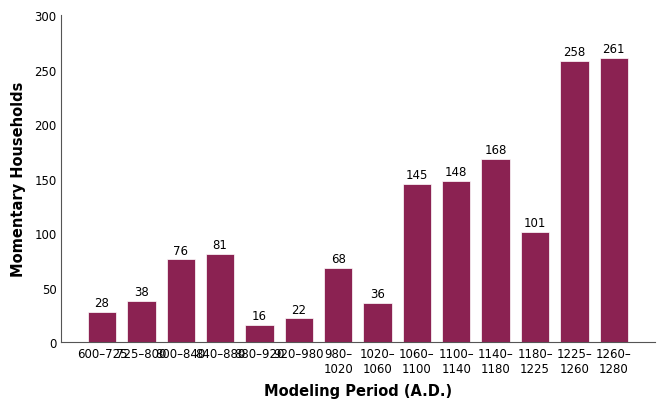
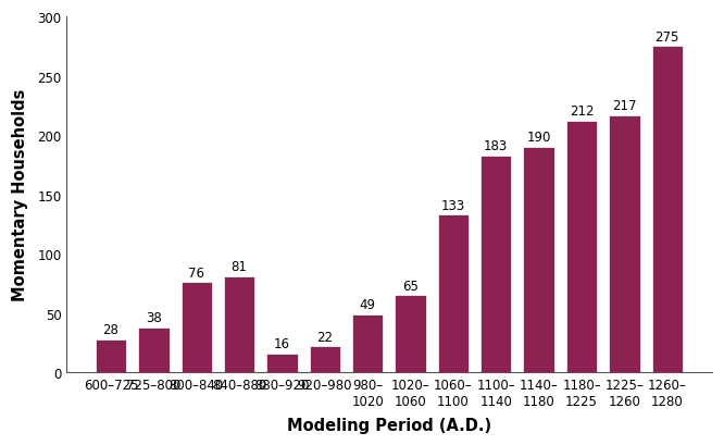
980– 1020: 68 -> 49
1020– 1060: 36 -> 65
1060– 1100: 145 -> 133
1100– 1140: 148 -> 183
1140– 1180: 168 -> 190
1180– 1225: 101 -> 212
1225– 1260: 258 -> 217
1260– 1280: 261 -> 275
